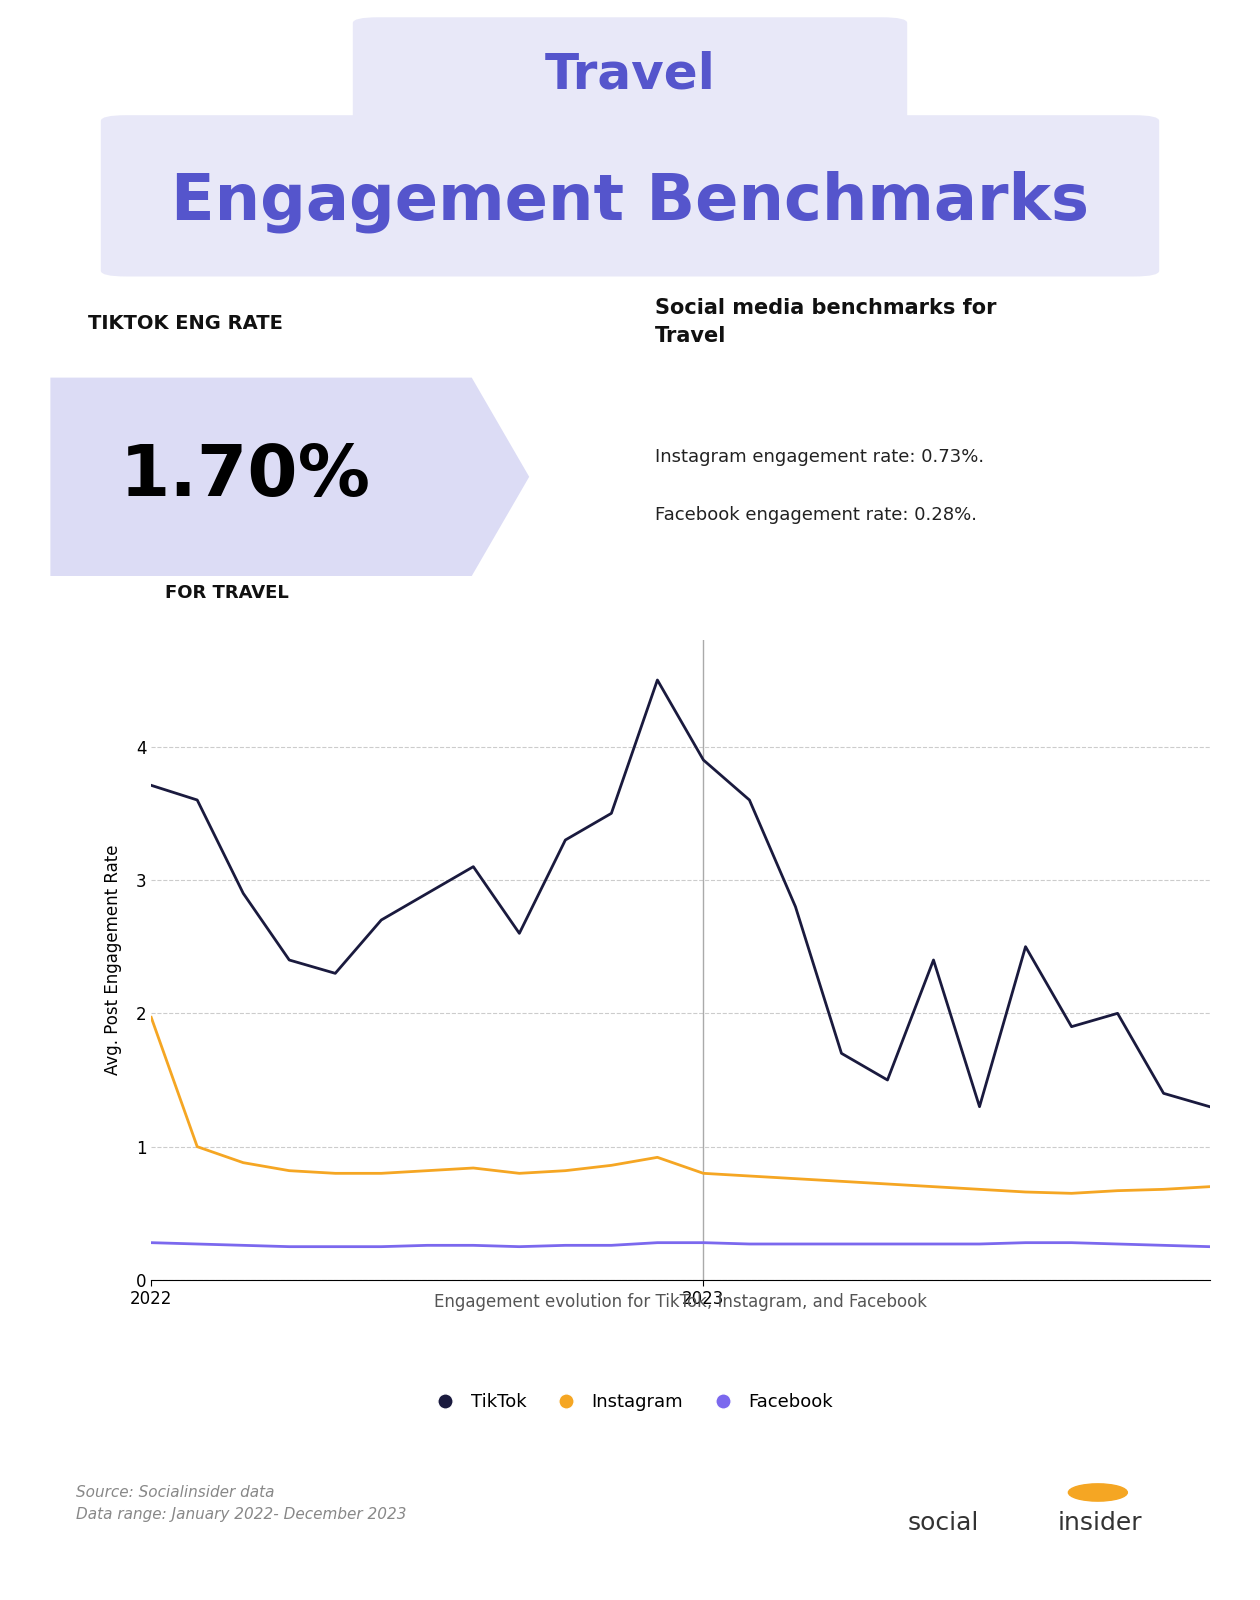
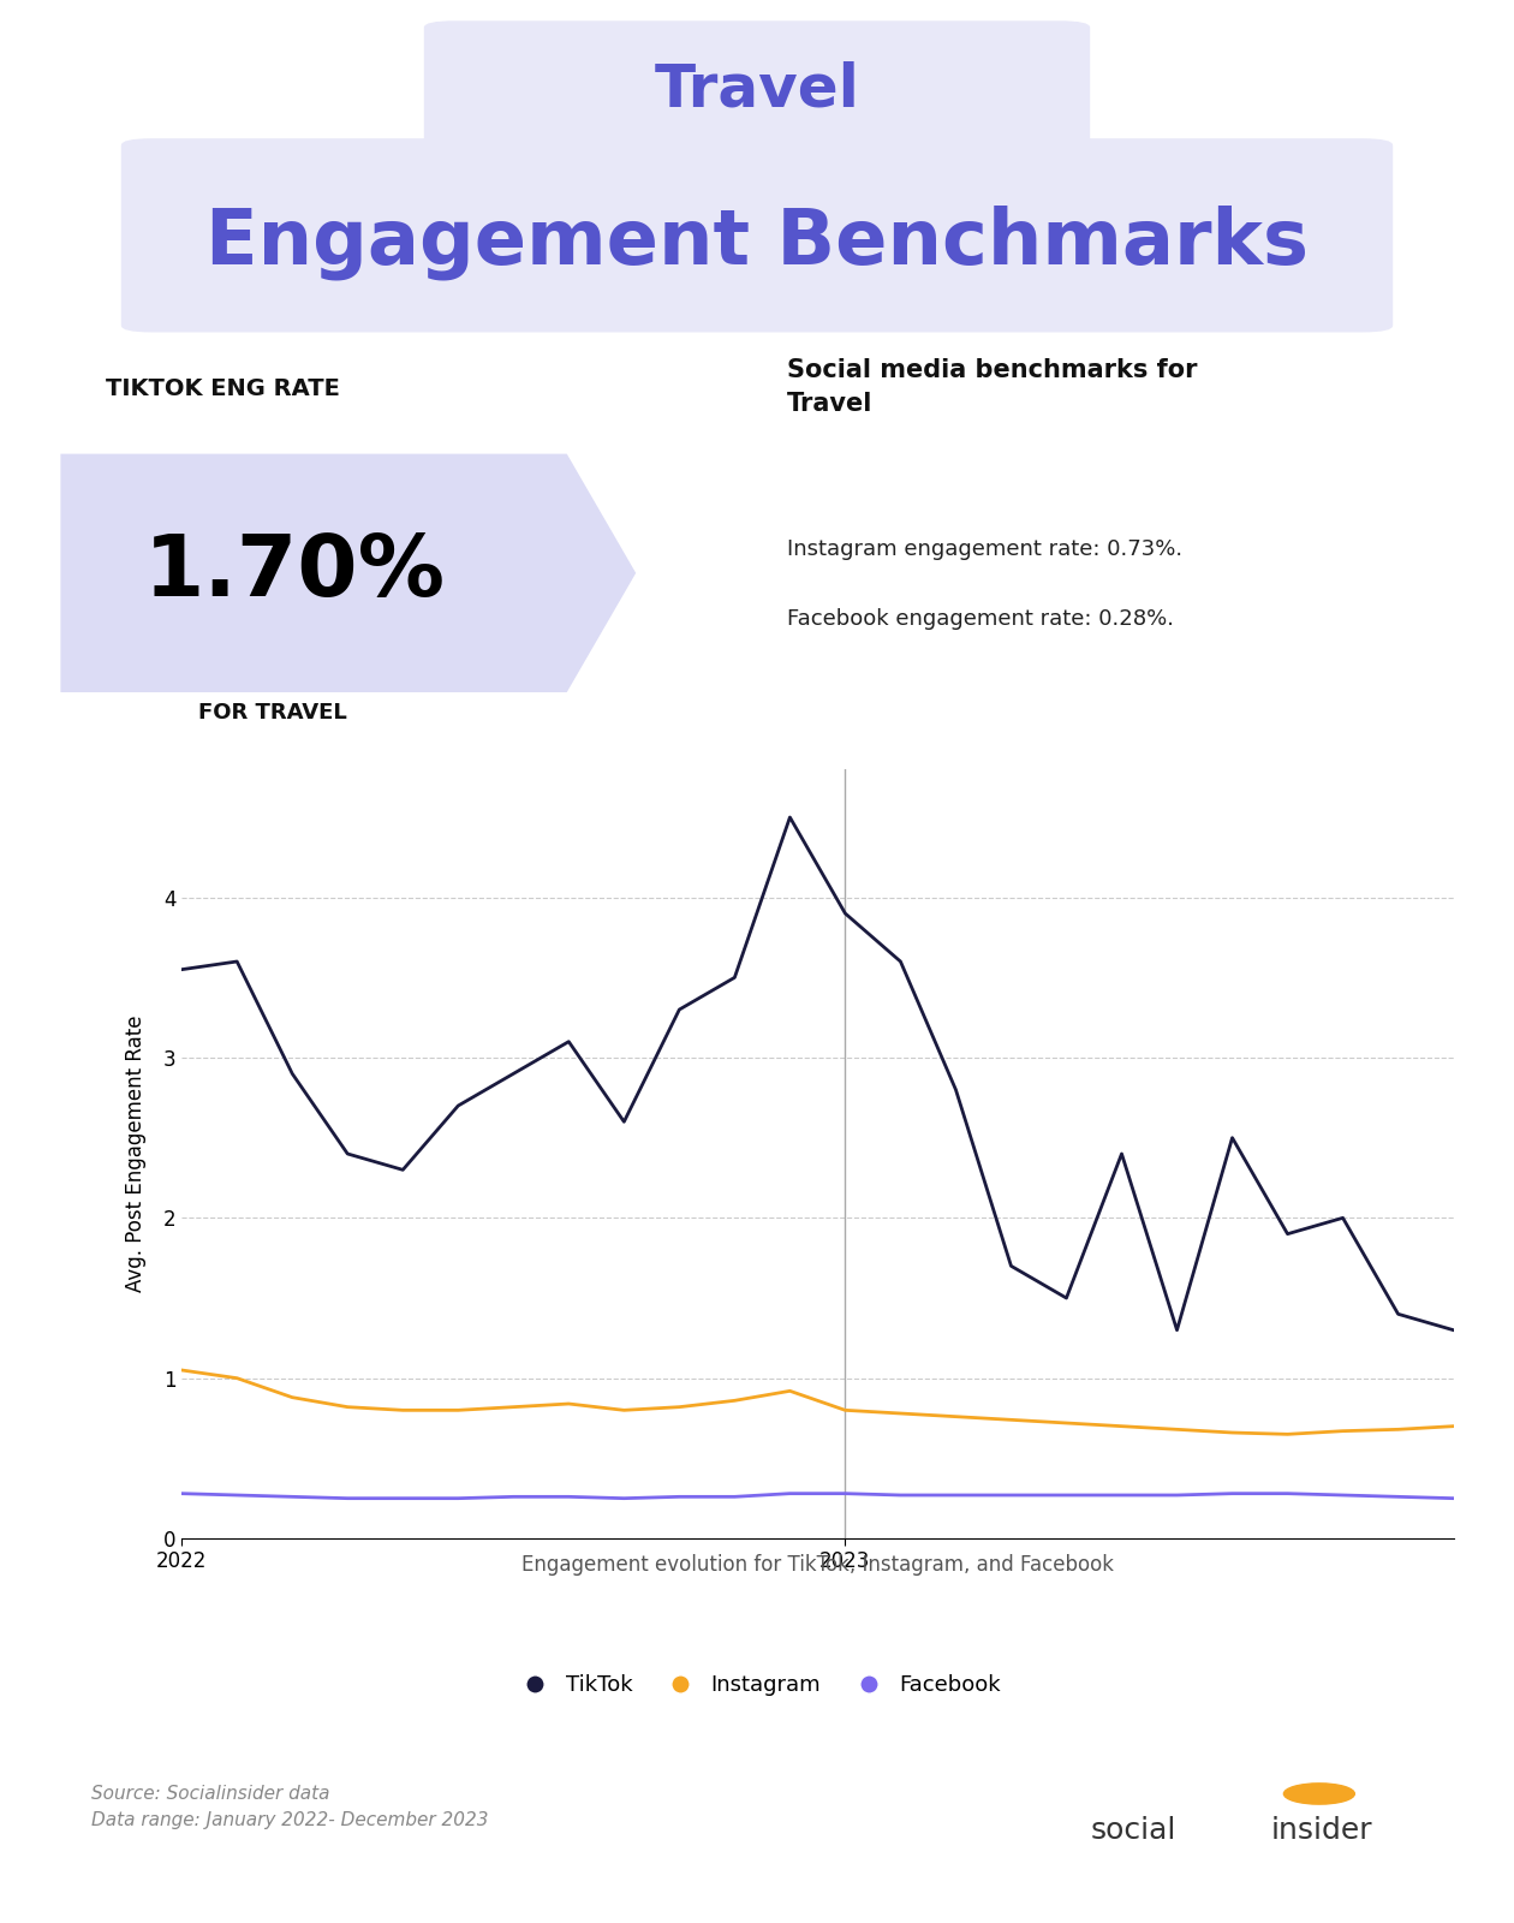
TikTok/2022: 3.71 -> 3.55
Instagram/2022: 1.97 -> 1.05
